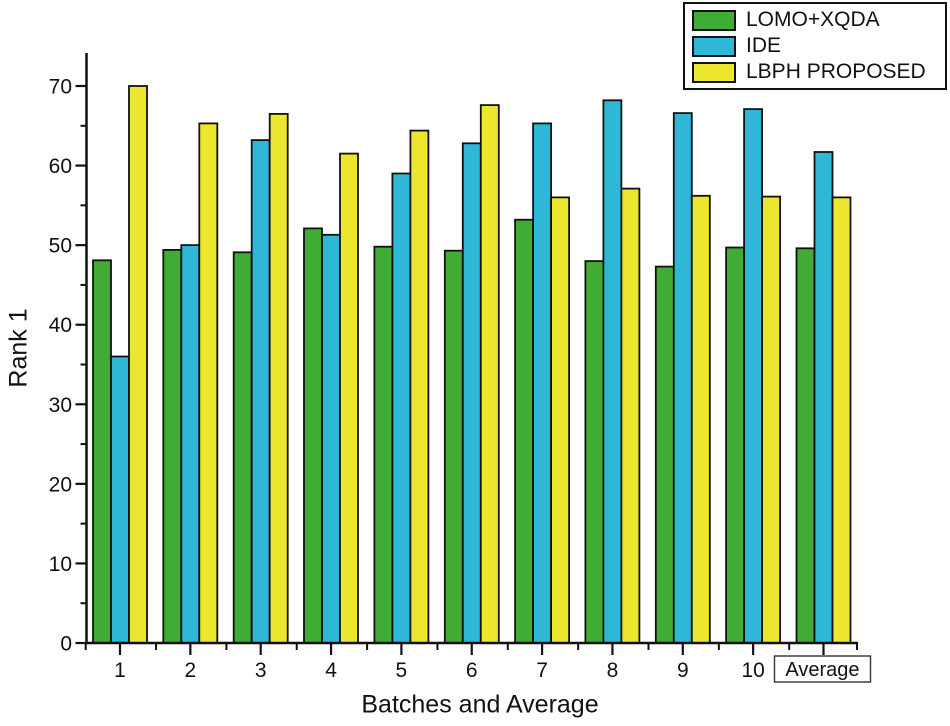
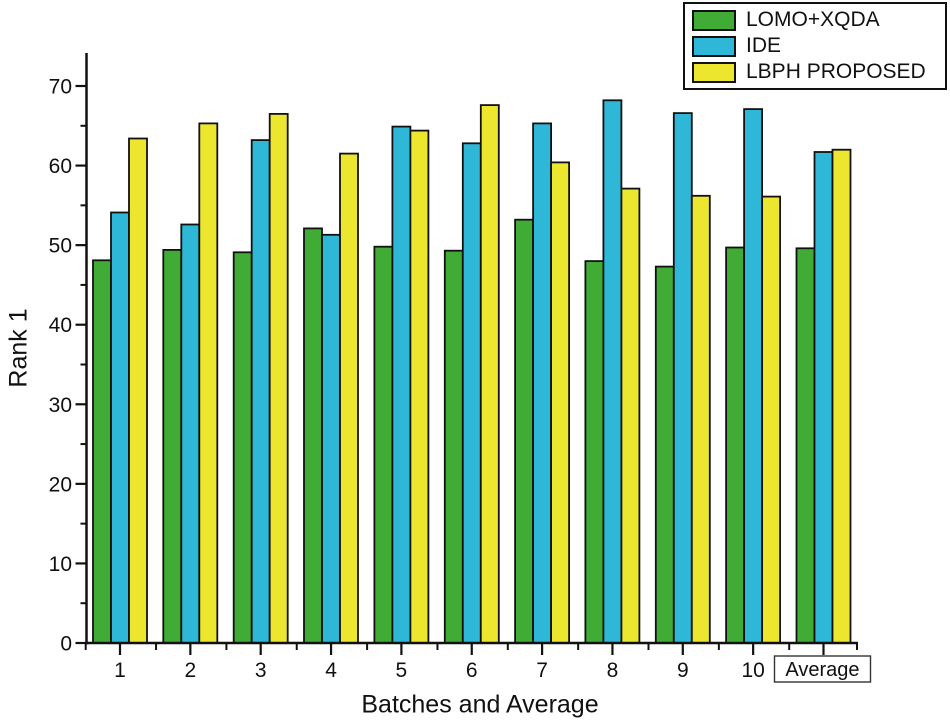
IDE/1: 36 -> 54
LBPH PROPOSED/1: 70 -> 63
IDE/2: 50 -> 53
IDE/5: 59 -> 65
LBPH PROPOSED/7: 56 -> 60
LBPH PROPOSED/Average: 56 -> 62
